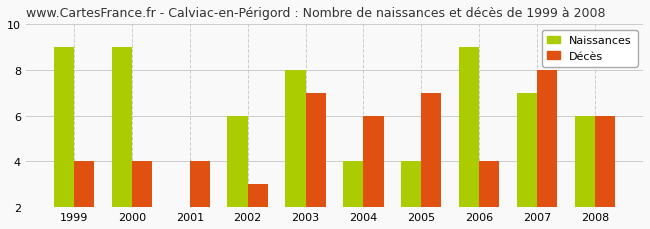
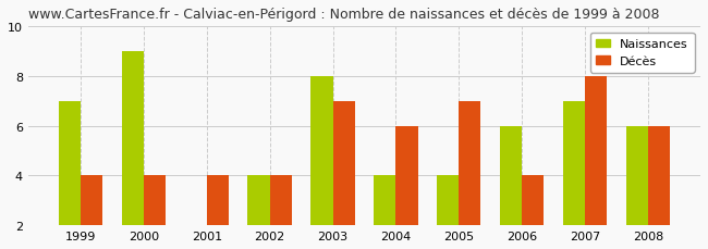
Naissances/1999: 9 -> 7
Naissances/2002: 6 -> 4
Décès/2002: 3 -> 4
Naissances/2006: 9 -> 6
